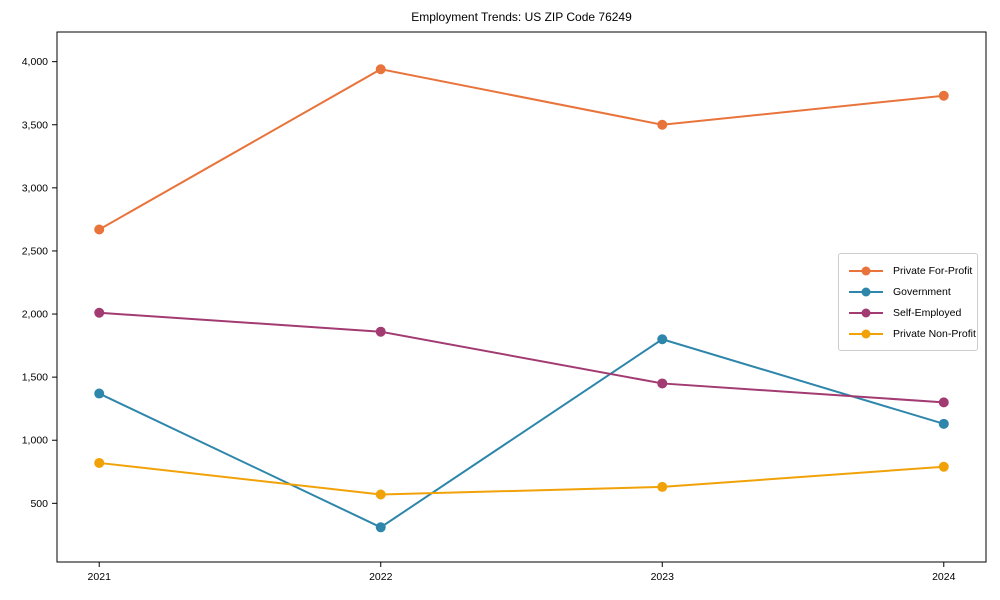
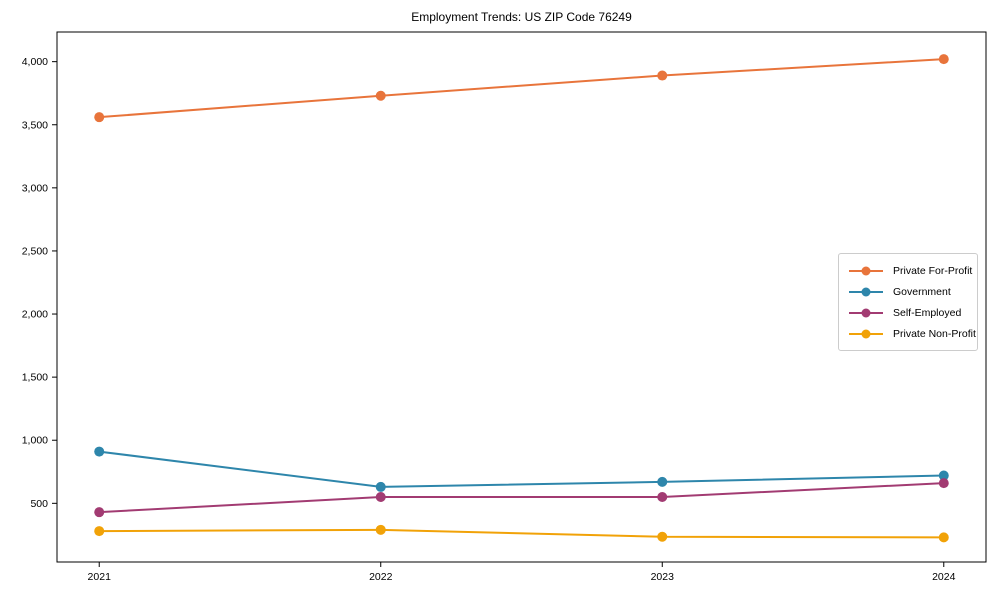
Private For-Profit/2021: 2670 -> 3560
Government/2021: 1370 -> 910
Self-Employed/2021: 2010 -> 430
Private Non-Profit/2021: 820 -> 280
Private For-Profit/2022: 3940 -> 3730
Government/2022: 310 -> 630
Self-Employed/2022: 1860 -> 550
Private Non-Profit/2022: 570 -> 290
Private For-Profit/2023: 3500 -> 3890
Government/2023: 1800 -> 670
Self-Employed/2023: 1450 -> 550
Private Non-Profit/2023: 630 -> 240
Private For-Profit/2024: 3730 -> 4020
Government/2024: 1130 -> 720
Self-Employed/2024: 1300 -> 660
Private Non-Profit/2024: 790 -> 230
